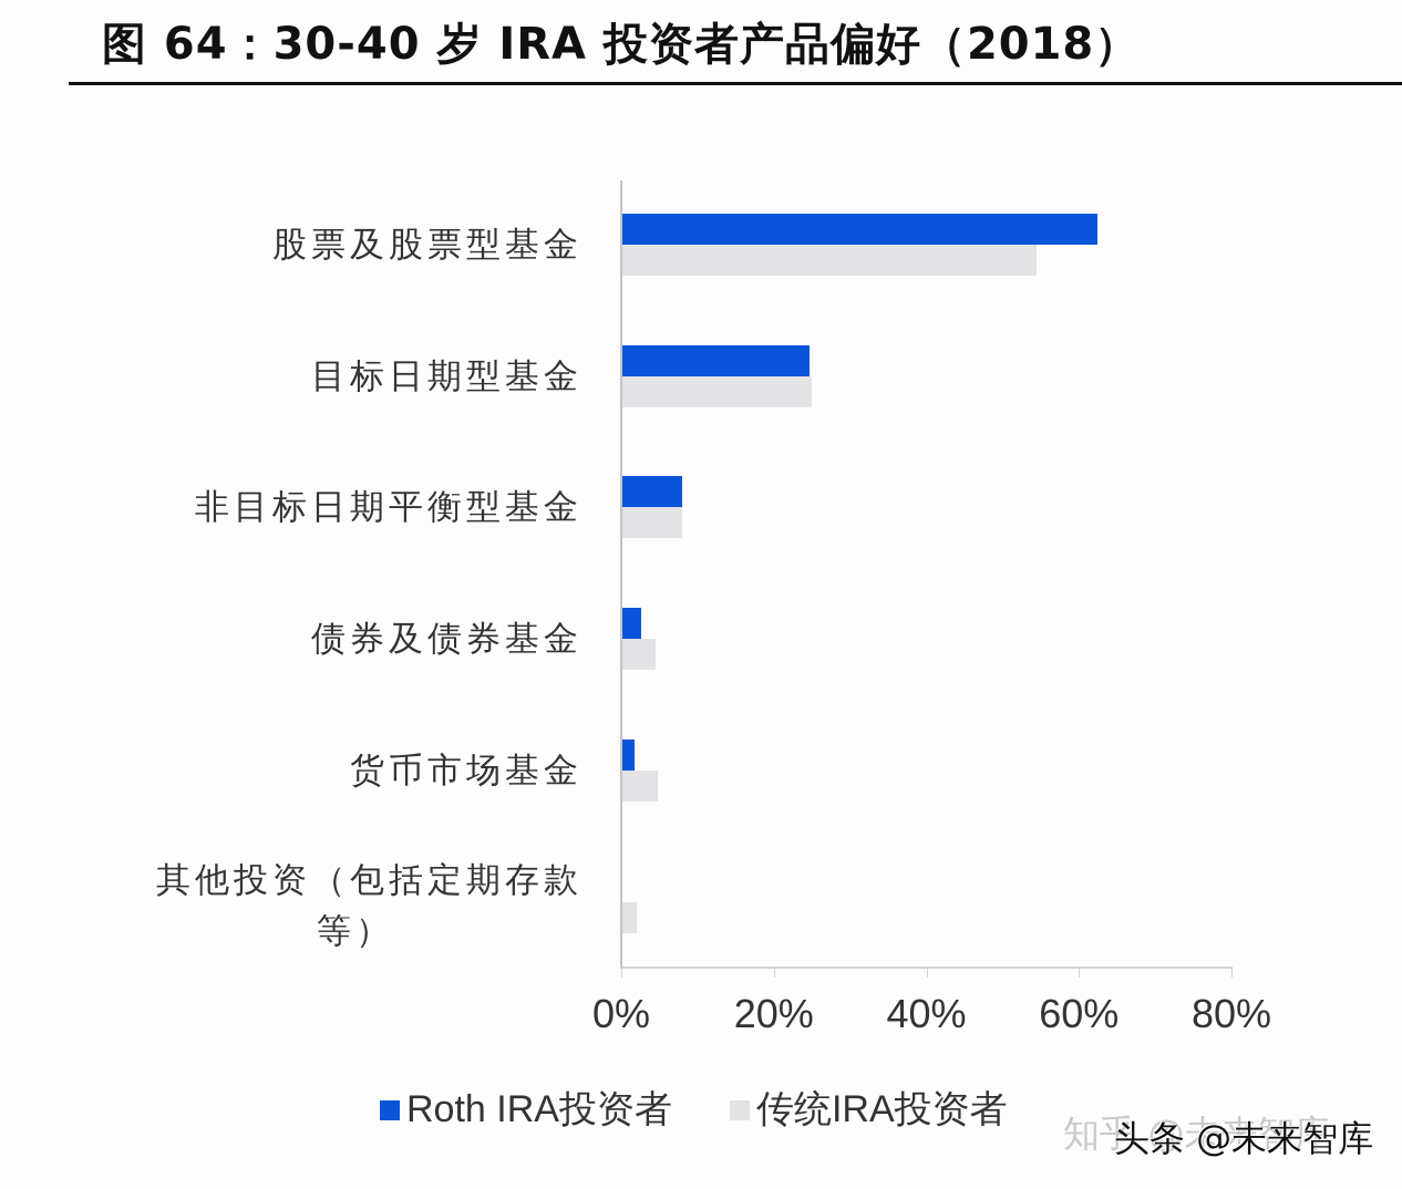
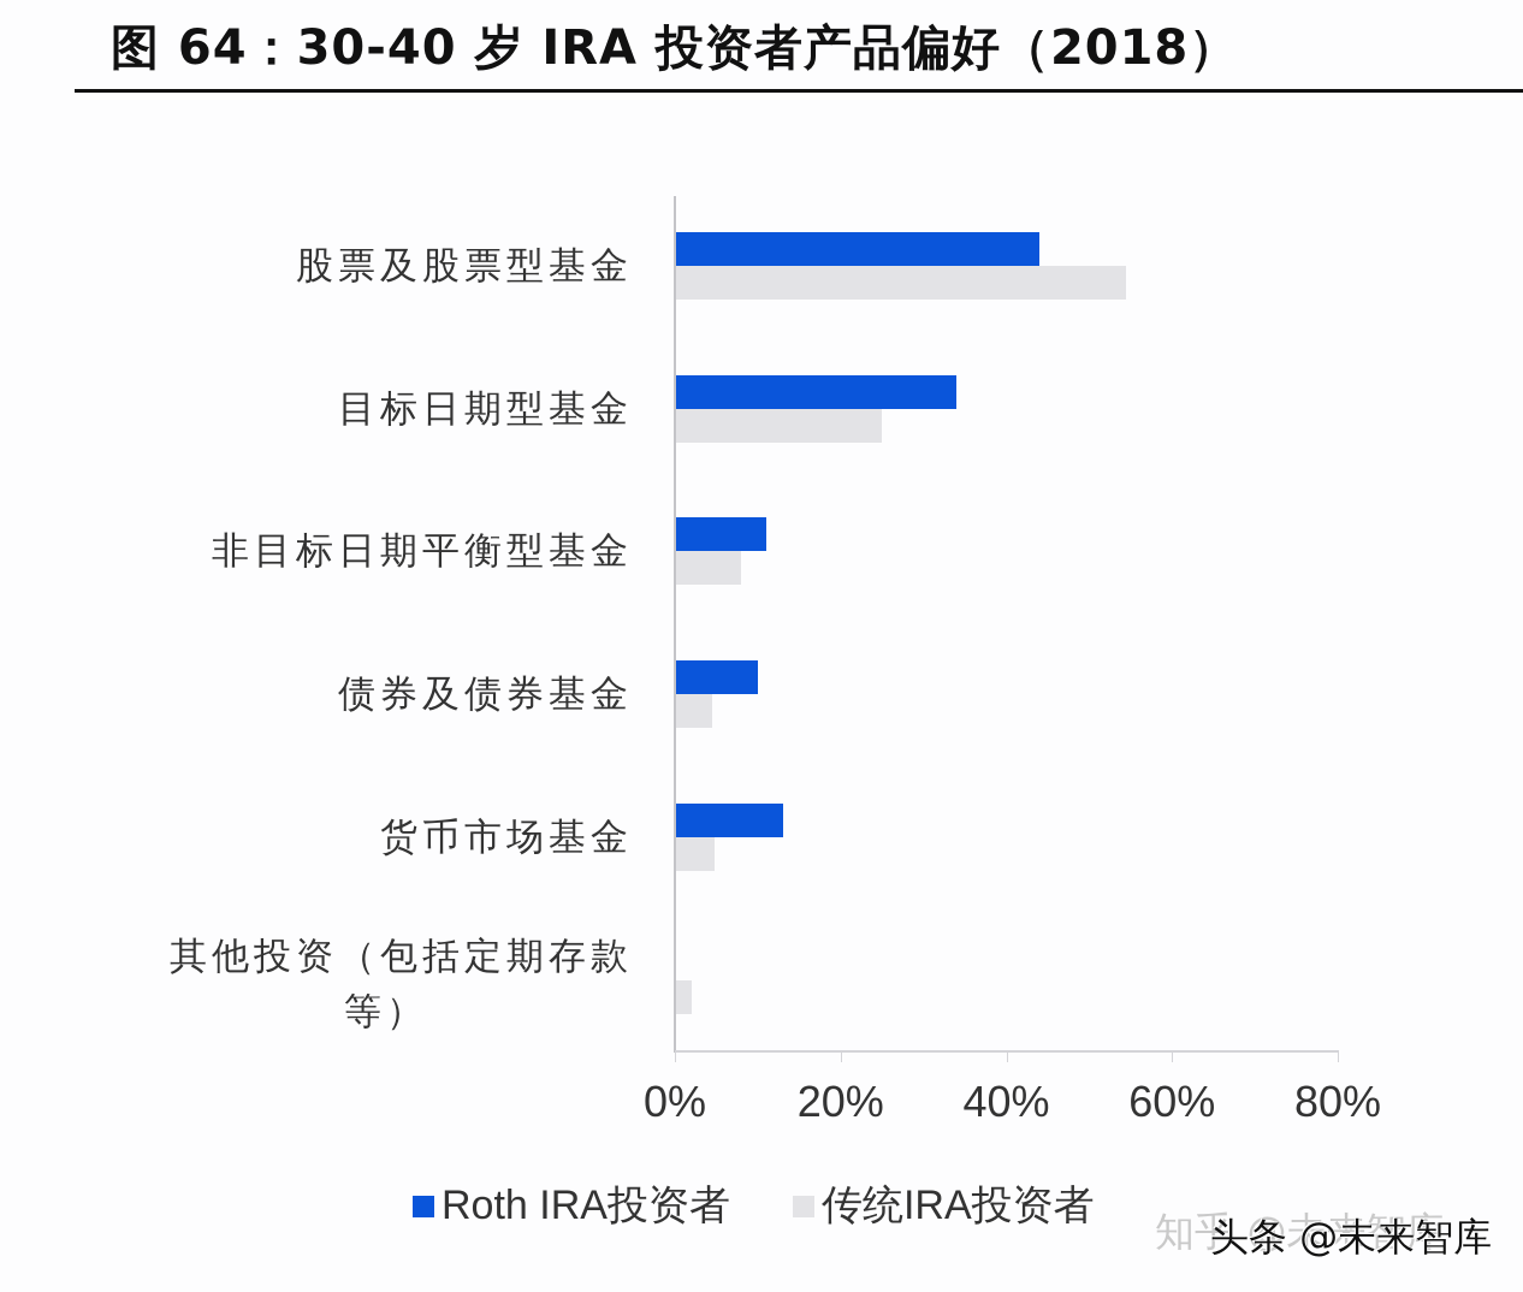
Roth IRA投资者/股票及股票型基金: 62% -> 44%
Roth IRA投资者/目标日期型基金: 25% -> 34%
Roth IRA投资者/非目标日期平衡型基金: 8% -> 11%
Roth IRA投资者/债券及债券基金: 3% -> 10%
Roth IRA投资者/货币市场基金: 2% -> 13%
